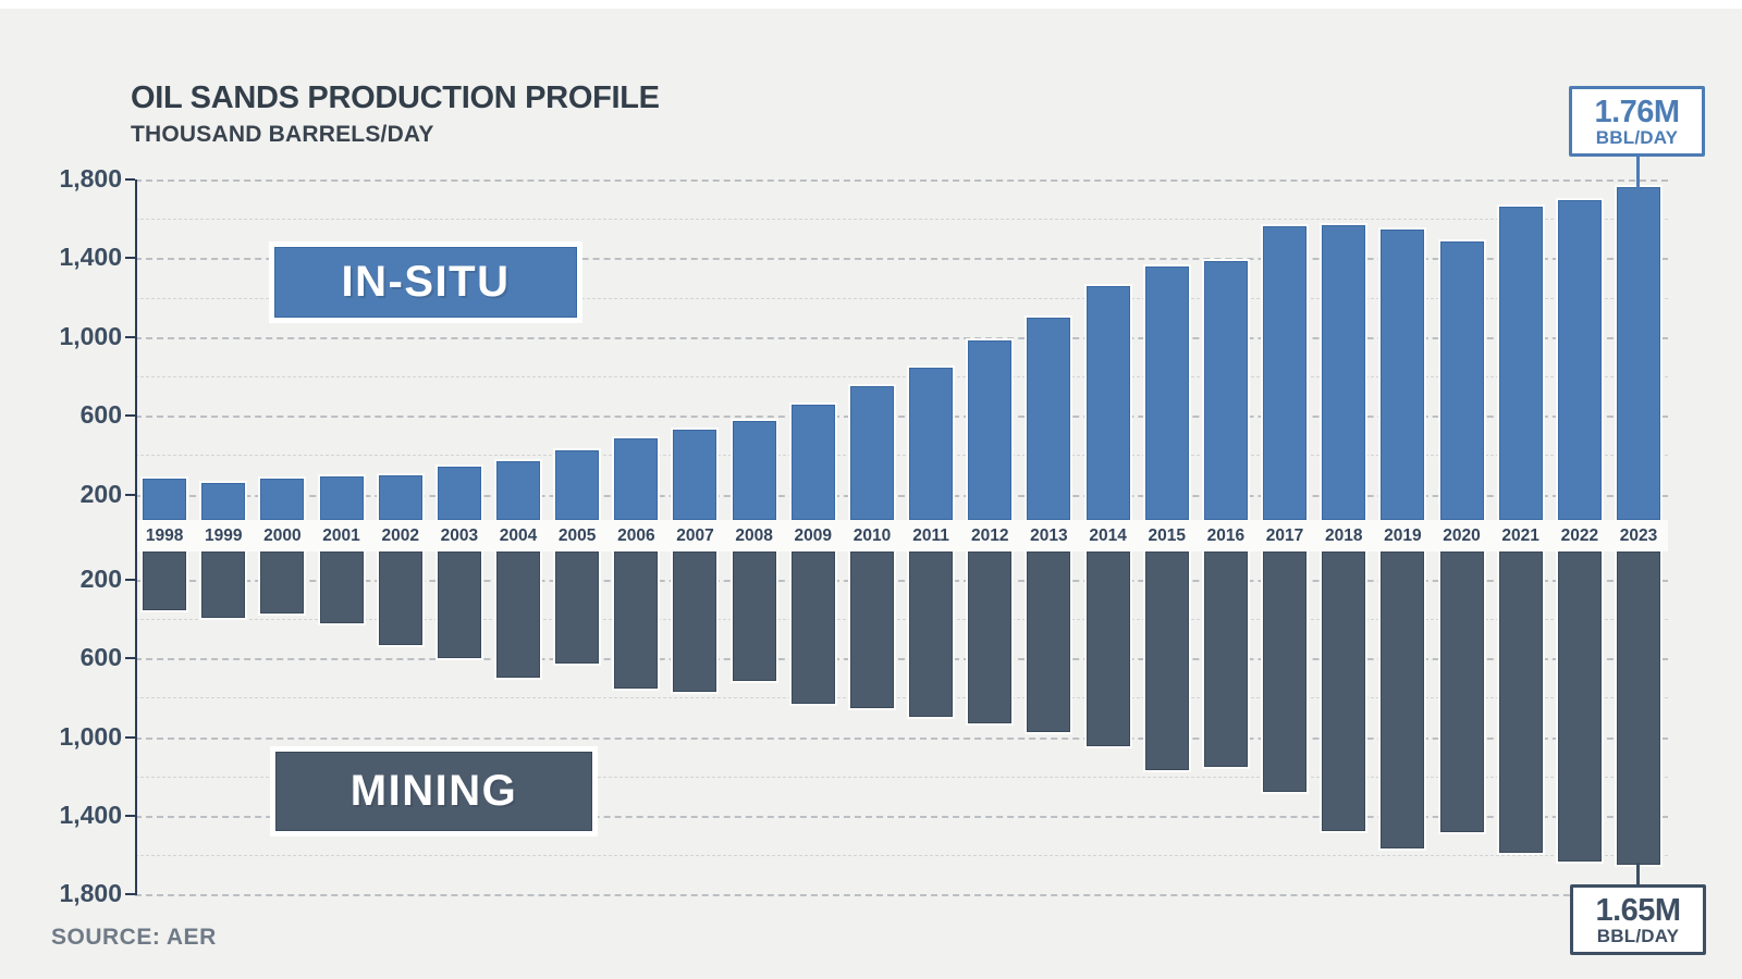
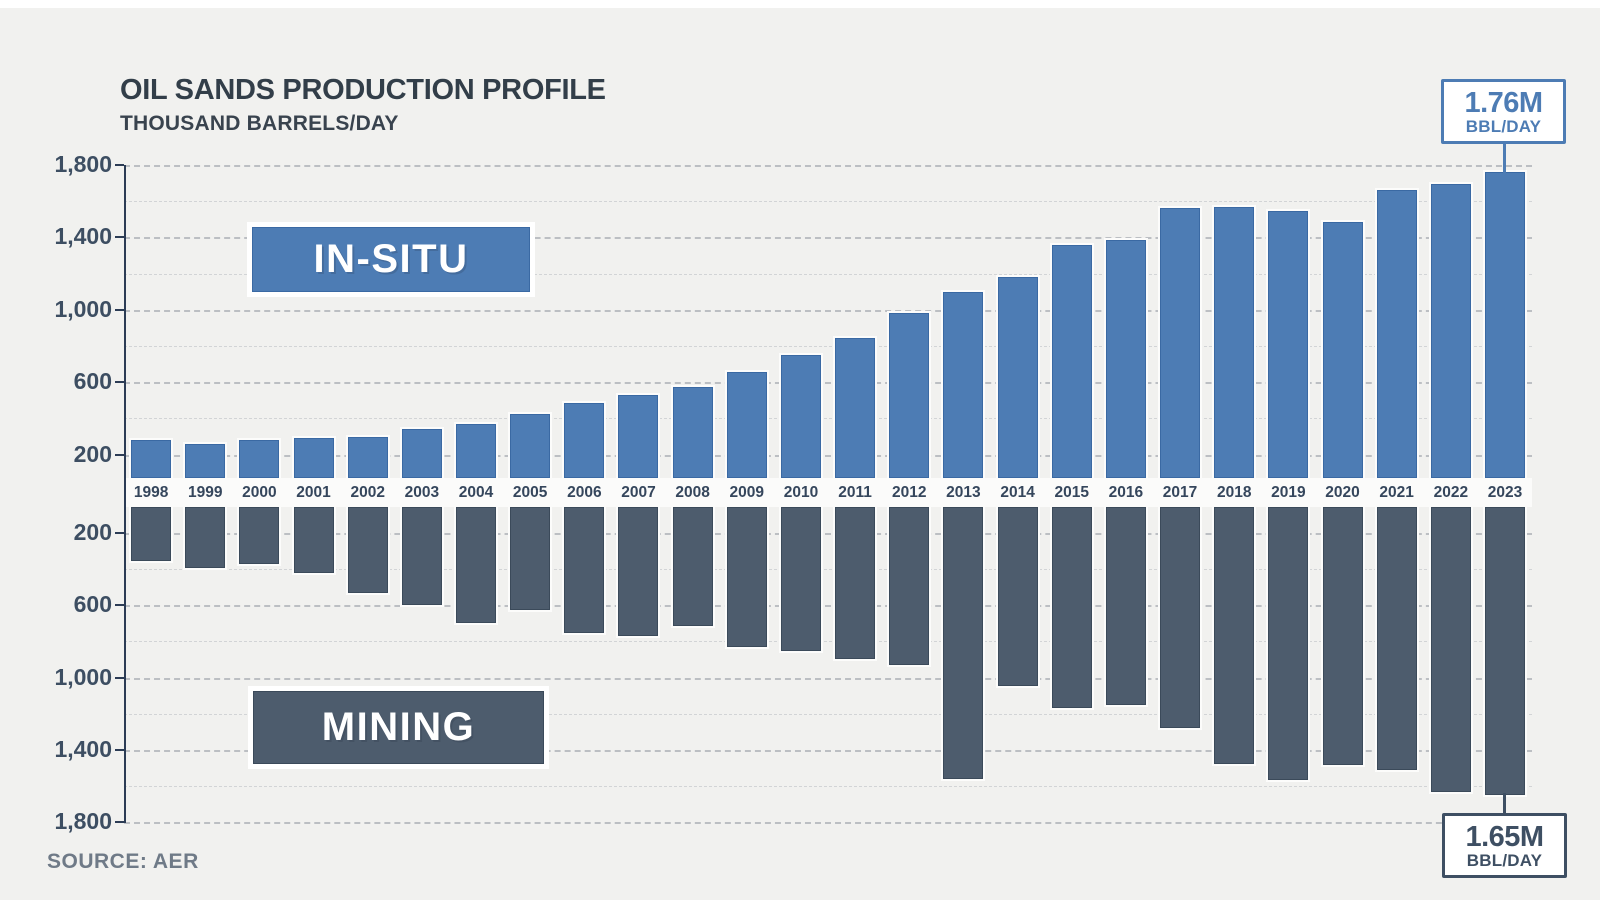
MINING/2013: 980 -> 1560
IN-SITU/2014: 1260 -> 1180
MINING/2021: 1590 -> 1510
